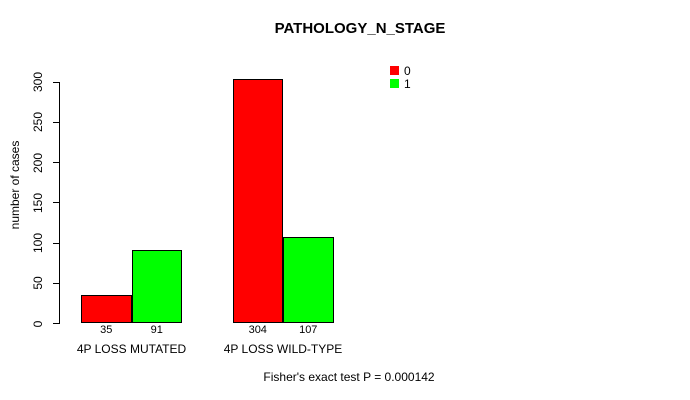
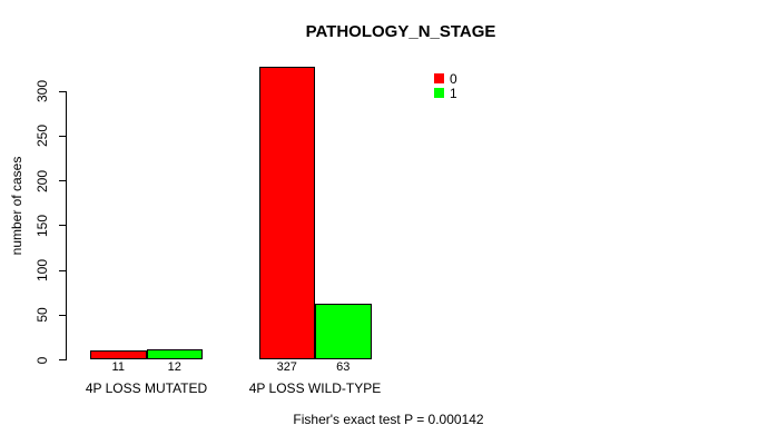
0/4P LOSS MUTATED: 35 -> 11
1/4P LOSS MUTATED: 91 -> 12
0/4P LOSS WILD-TYPE: 304 -> 327
1/4P LOSS WILD-TYPE: 107 -> 63
